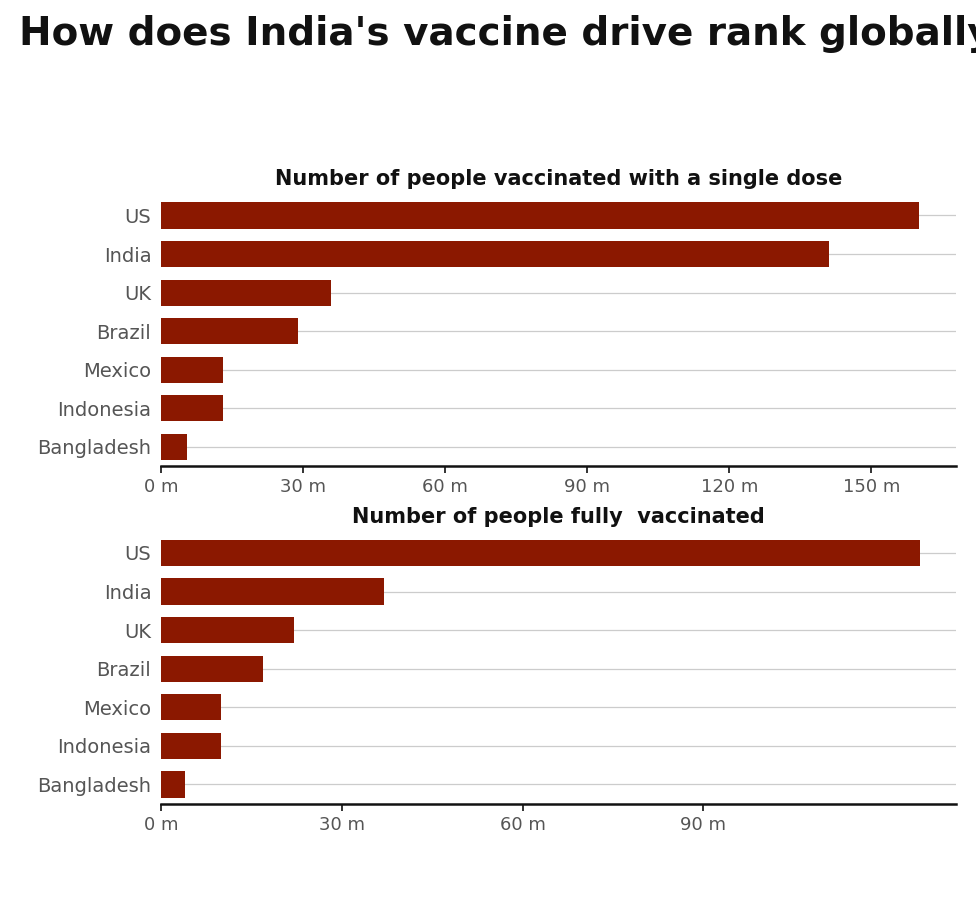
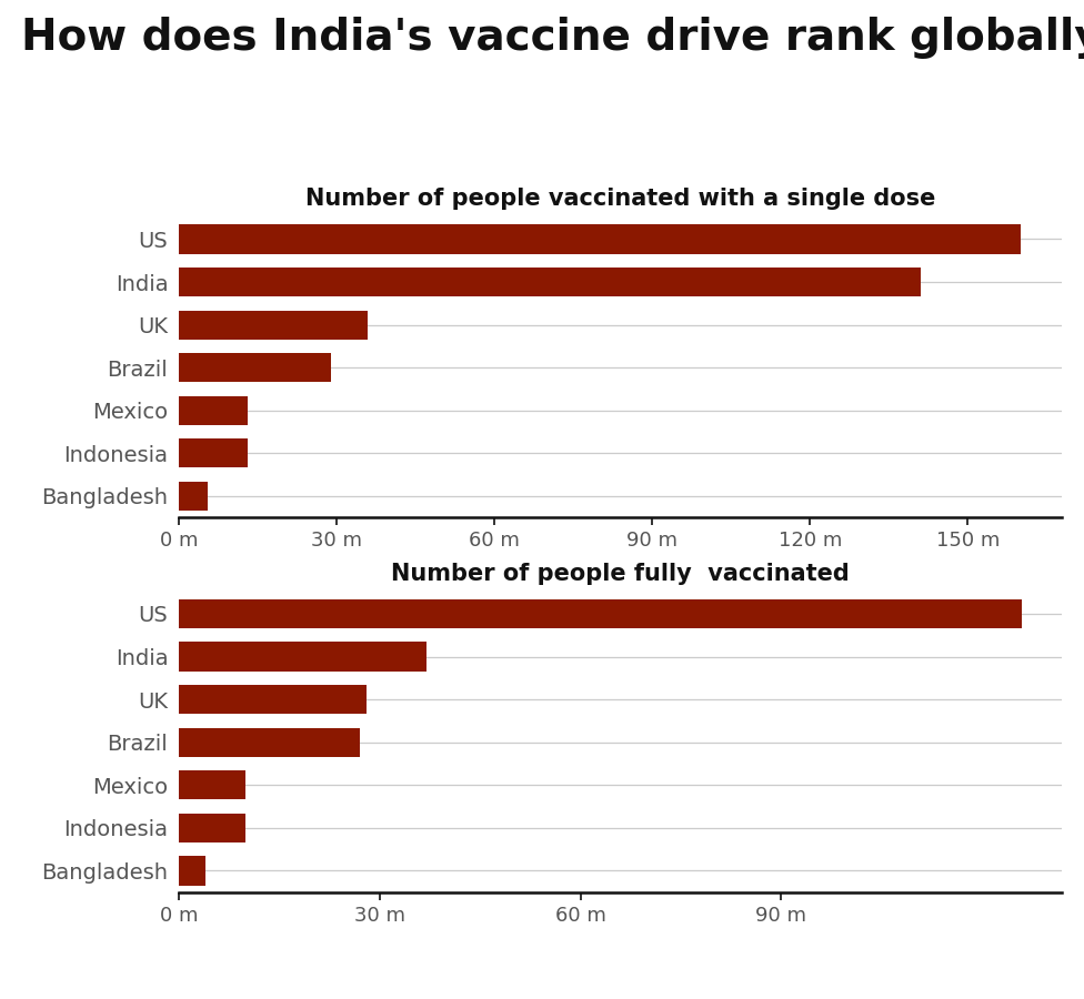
Number of people fully vaccinated/UK: 22 m -> 28 m
Number of people fully vaccinated/Brazil: 17 m -> 27 m
